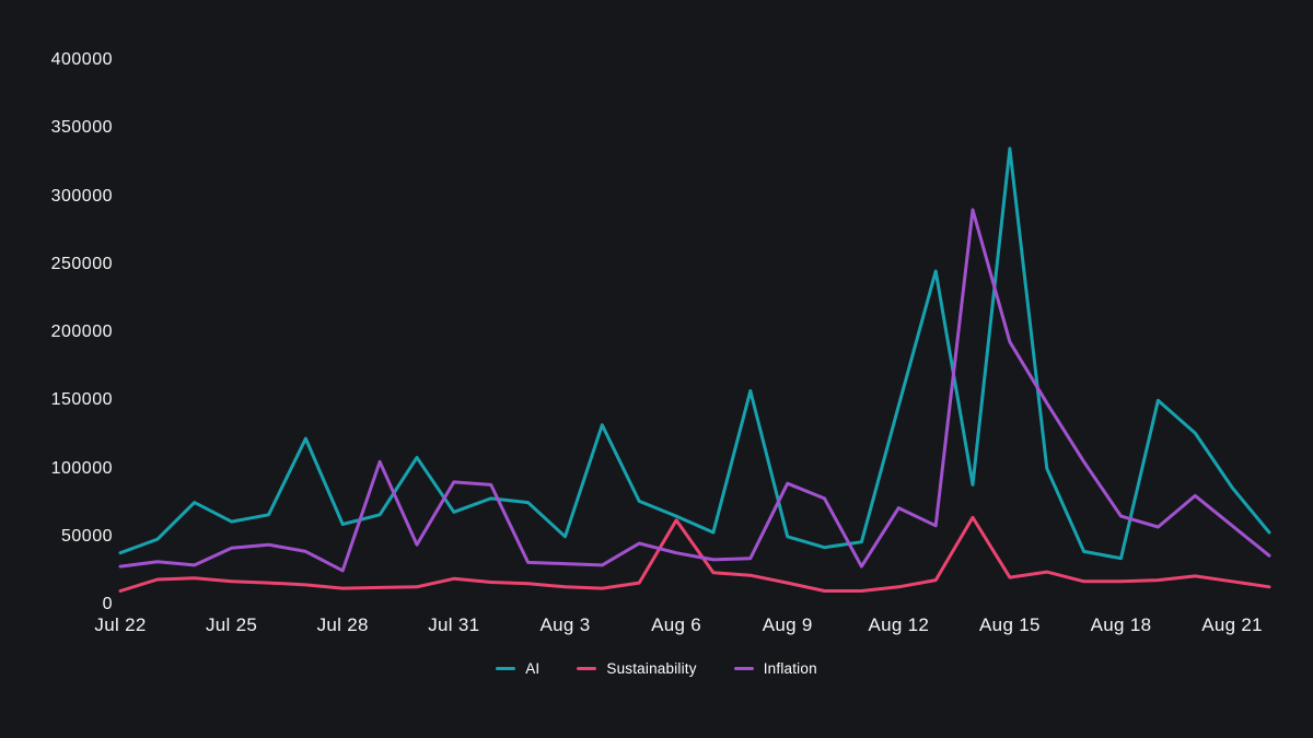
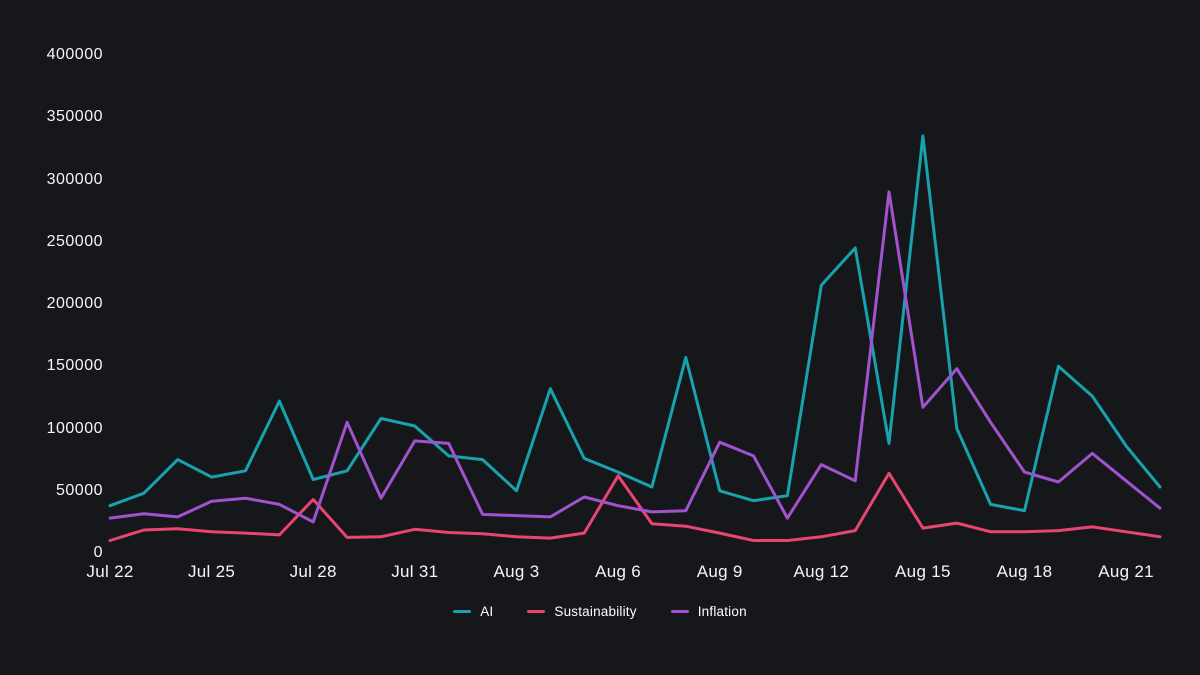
Sustainability/Jul 28: 12000 -> 43000
AI/Jul 31: 68000 -> 102000
AI/Aug 12: 146000 -> 215000
Inflation/Aug 15: 193000 -> 117000
